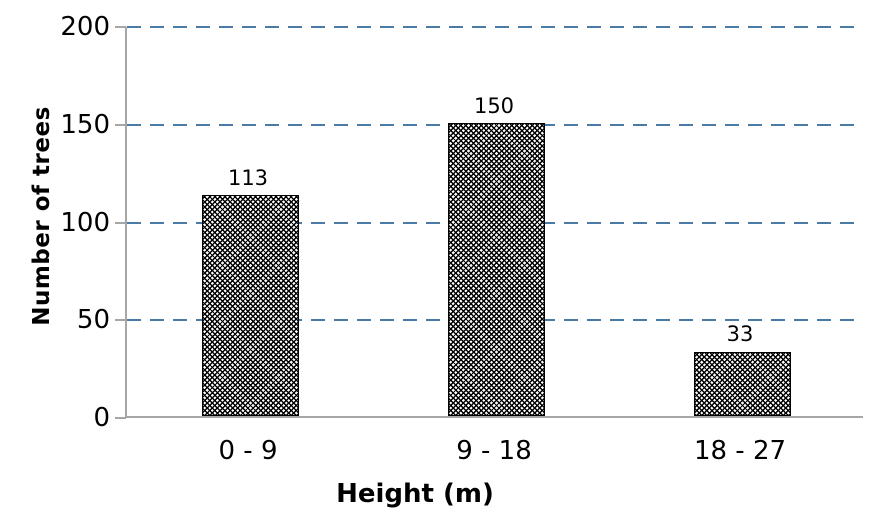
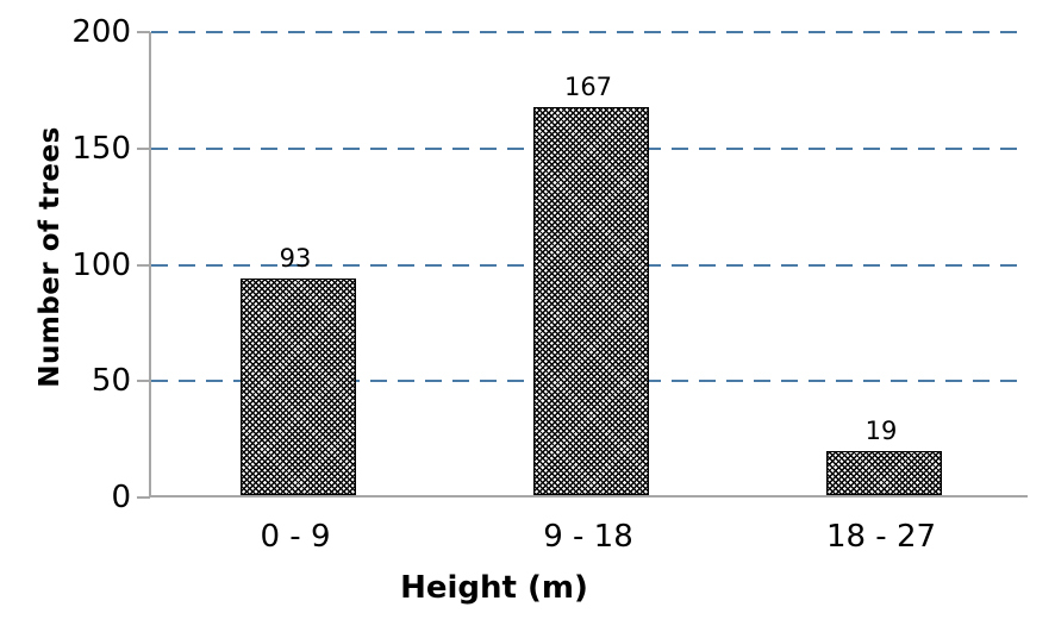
0 - 9: 113 -> 93
9 - 18: 150 -> 167
18 - 27: 33 -> 19
